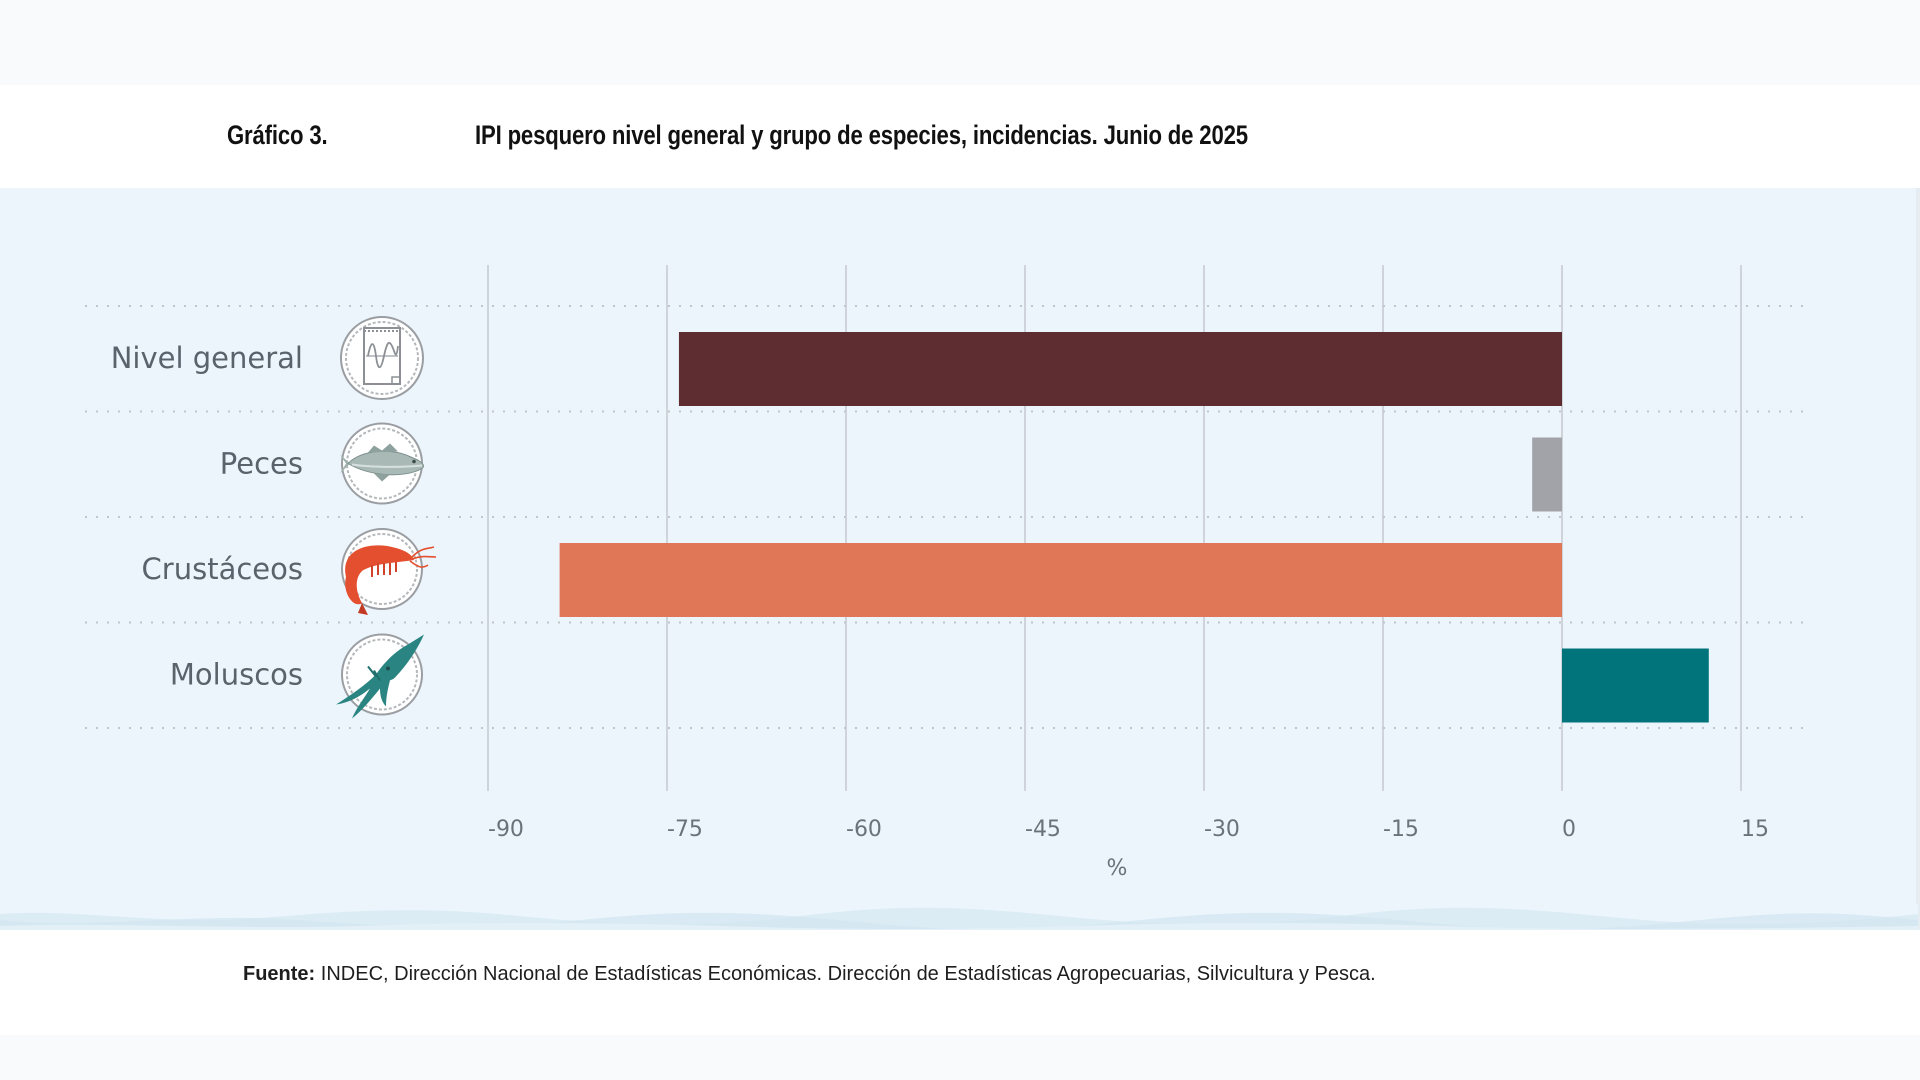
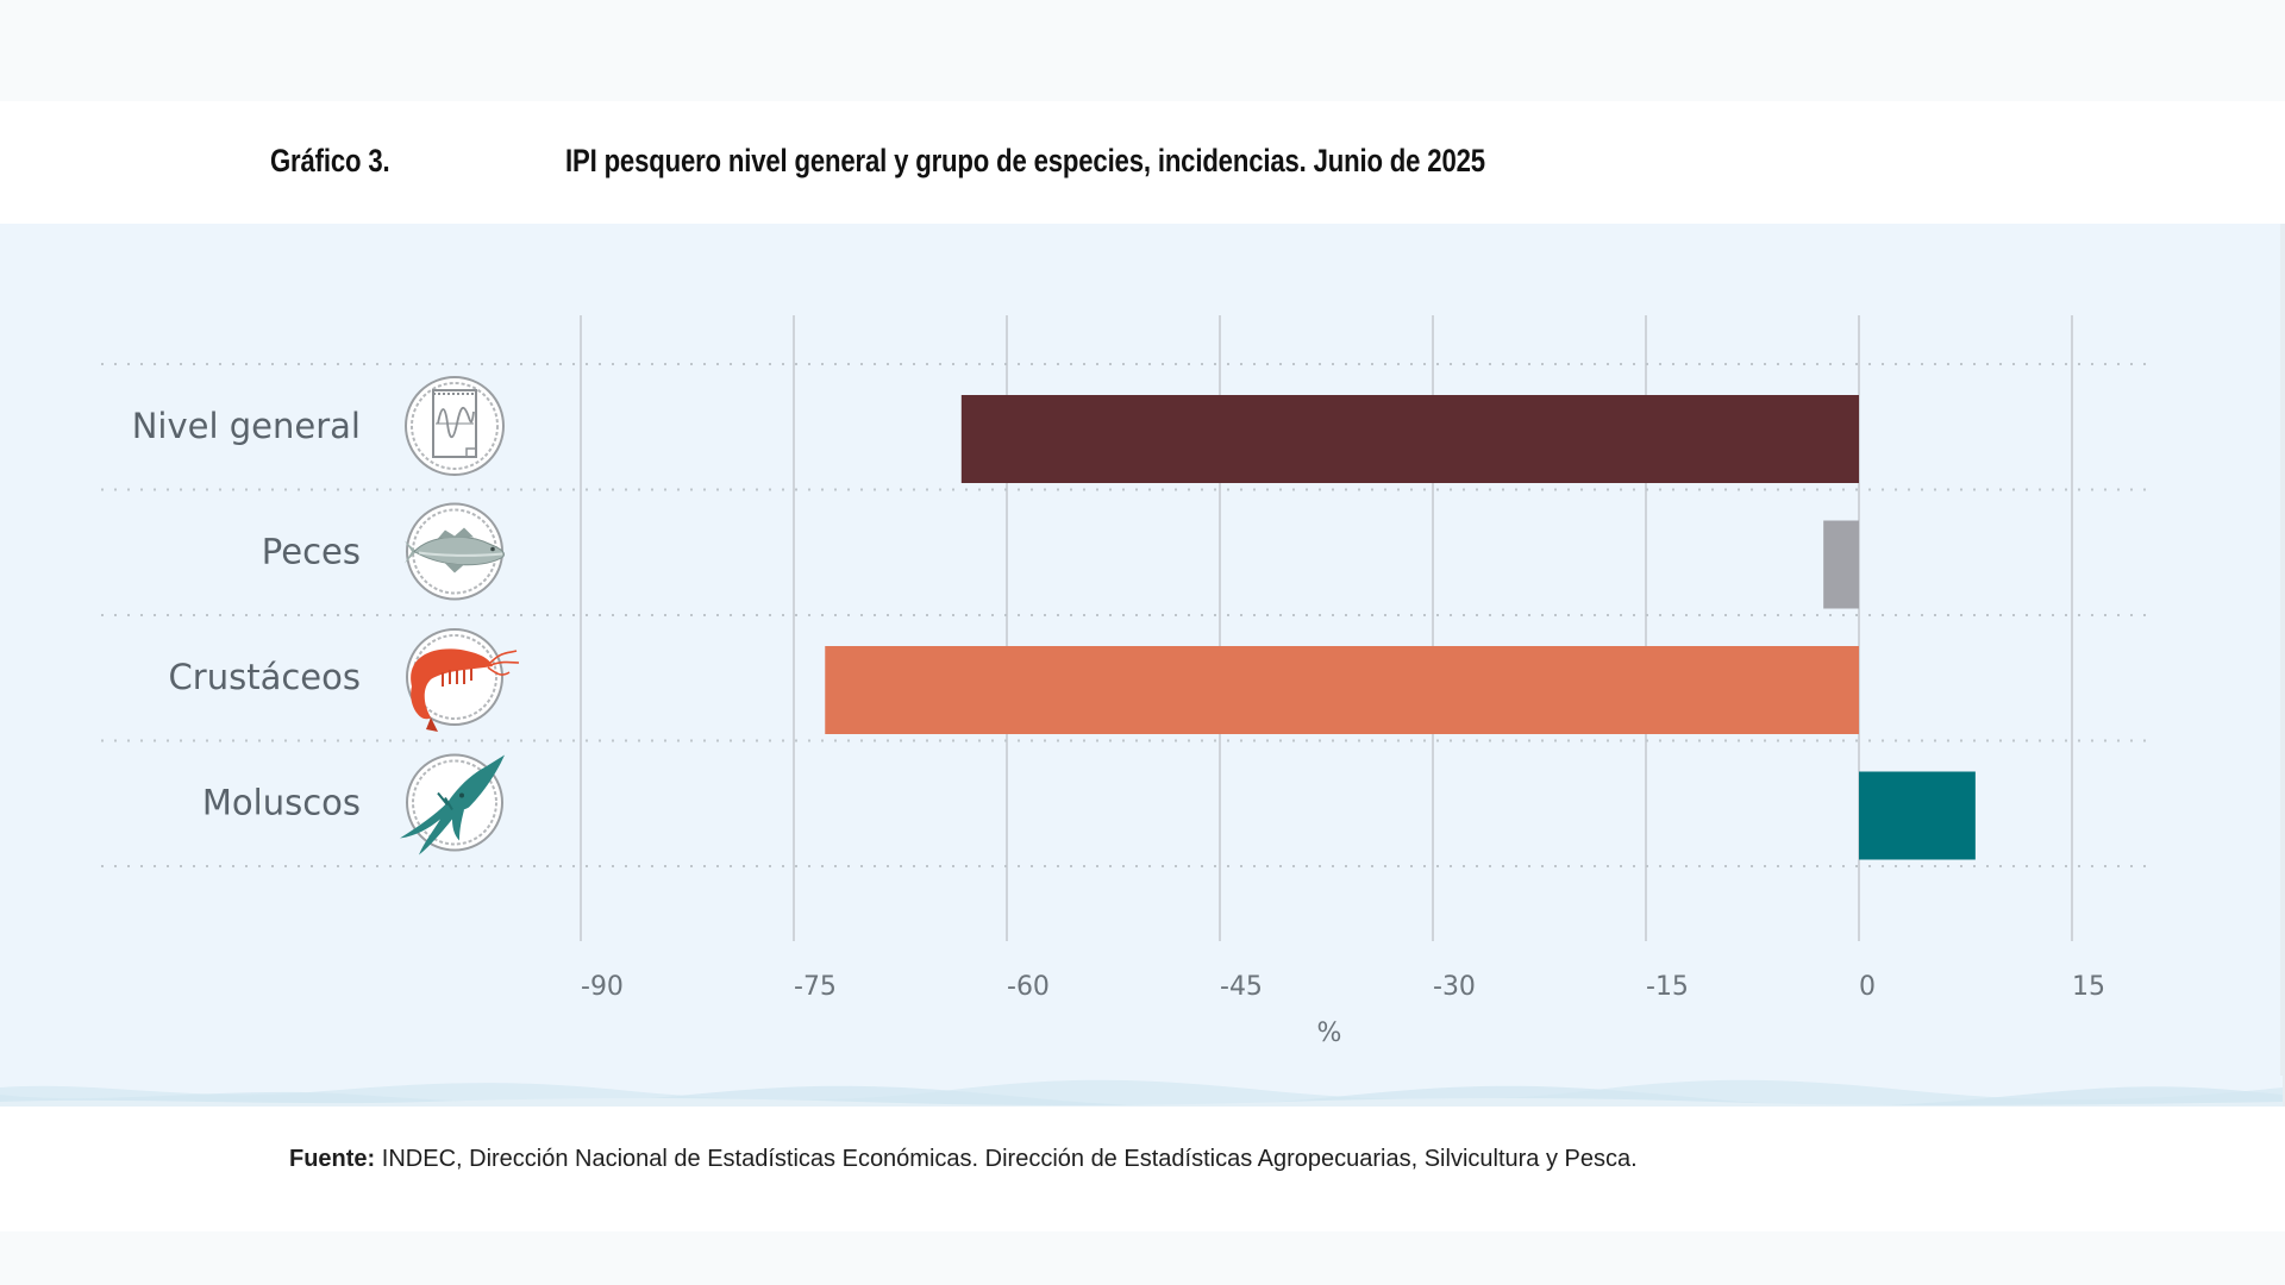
Nivel general: -74.0 -> -63.2
Crustáceos: -84.0 -> -72.8
Moluscos: 12.3 -> 8.2
